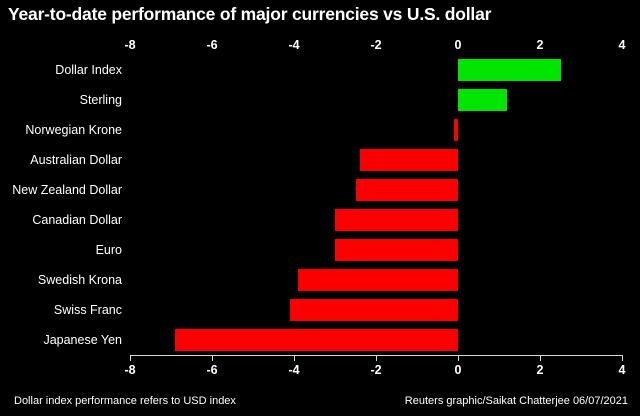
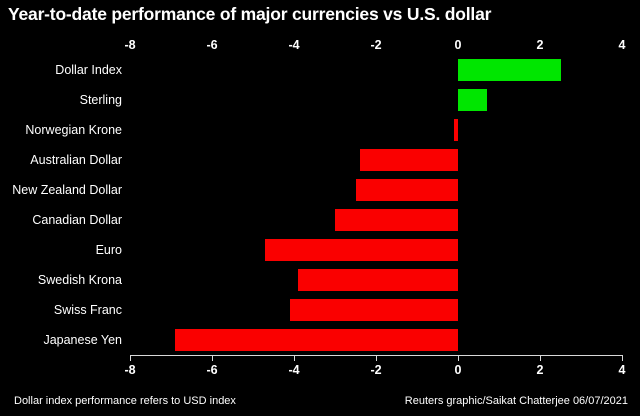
Sterling: 1.2 -> 0.7
Euro: -3.0 -> -4.7
